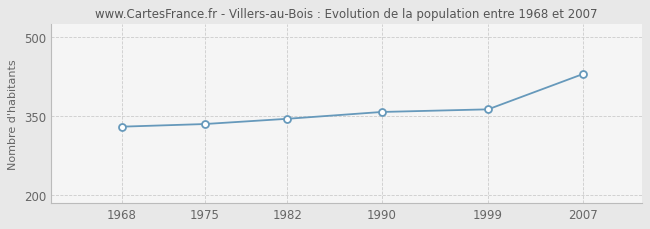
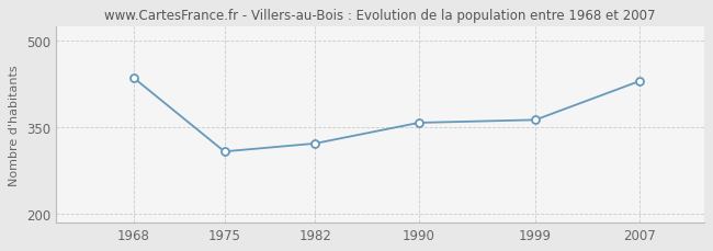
1968: 330 -> 436
1975: 335 -> 308
1982: 345 -> 322
